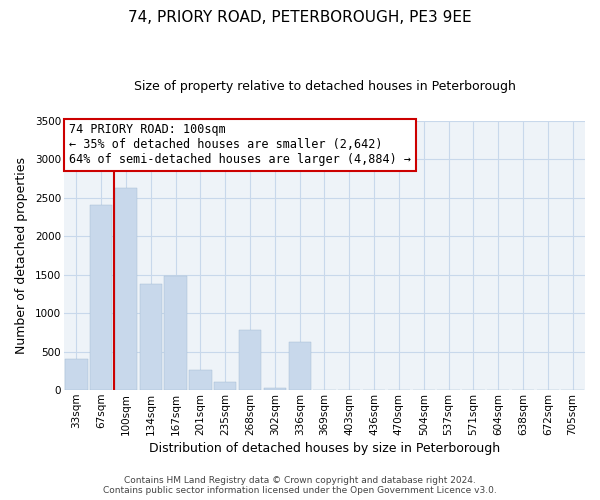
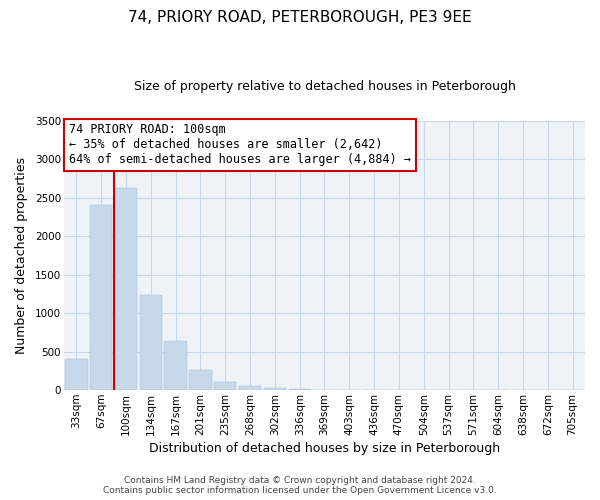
134sqm: 1380 -> 1240
167sqm: 1480 -> 640
268sqm: 780 -> 60
336sqm: 620 -> 20
